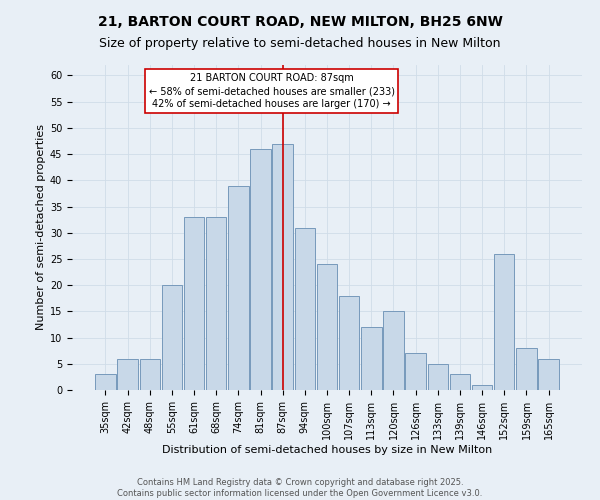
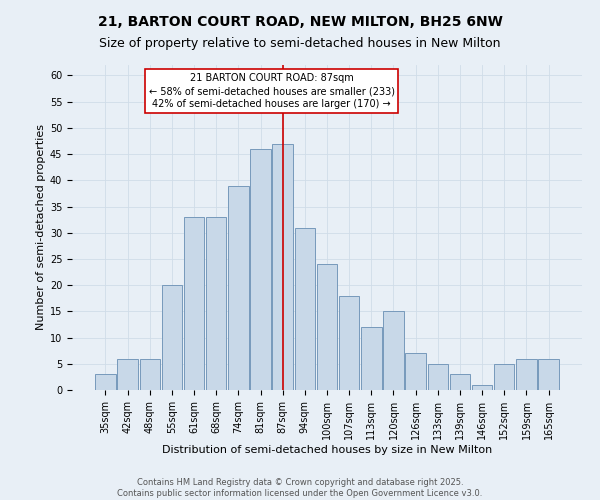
152sqm: 26 -> 5
159sqm: 8 -> 6
